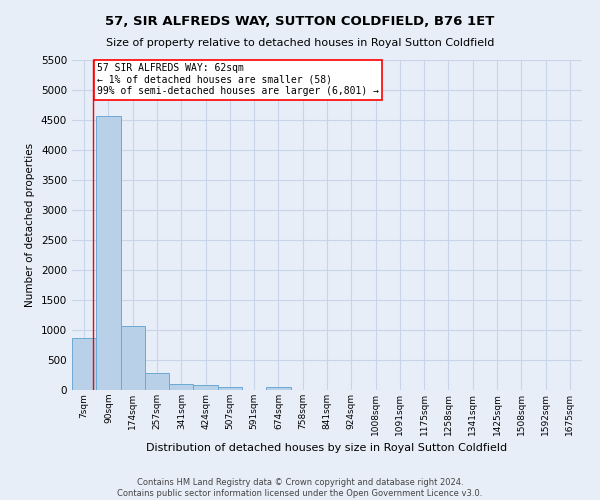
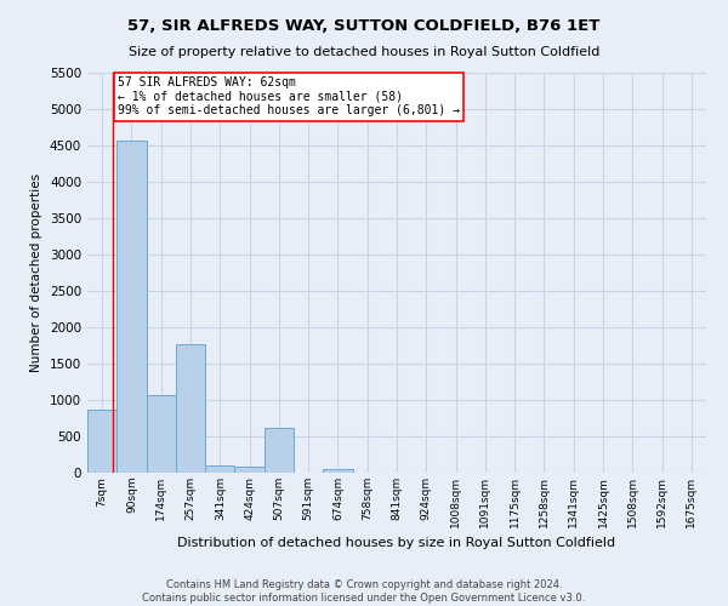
257sqm: 290 -> 1760
507sqm: 60 -> 620
